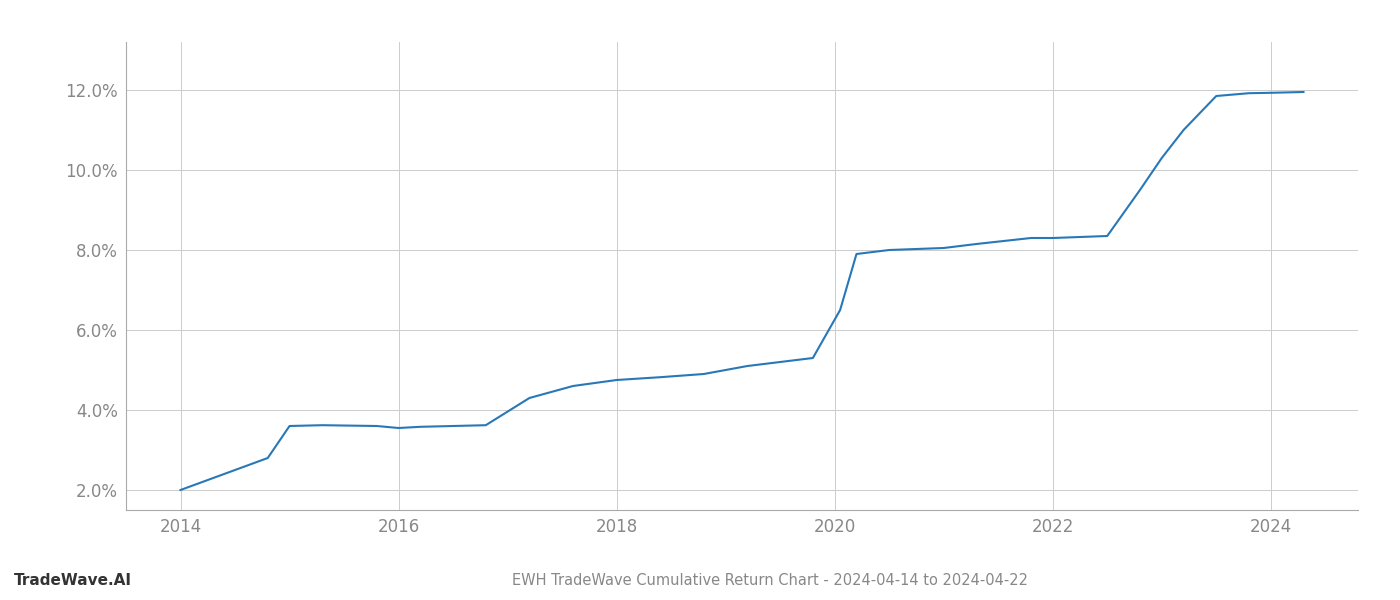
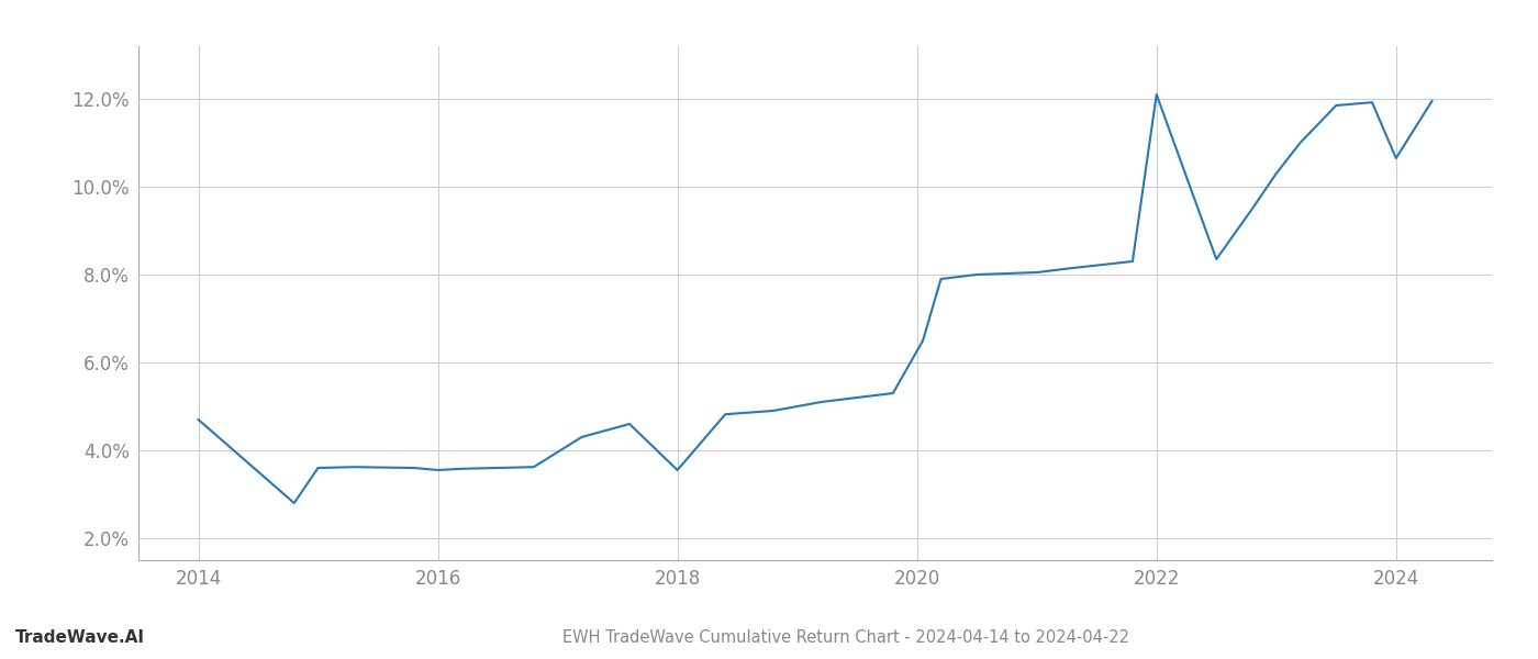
2014: 2.00% -> 4.70%
2018: 4.75% -> 3.55%
2022: 8.30% -> 12.10%
2024: 11.93% -> 10.65%
